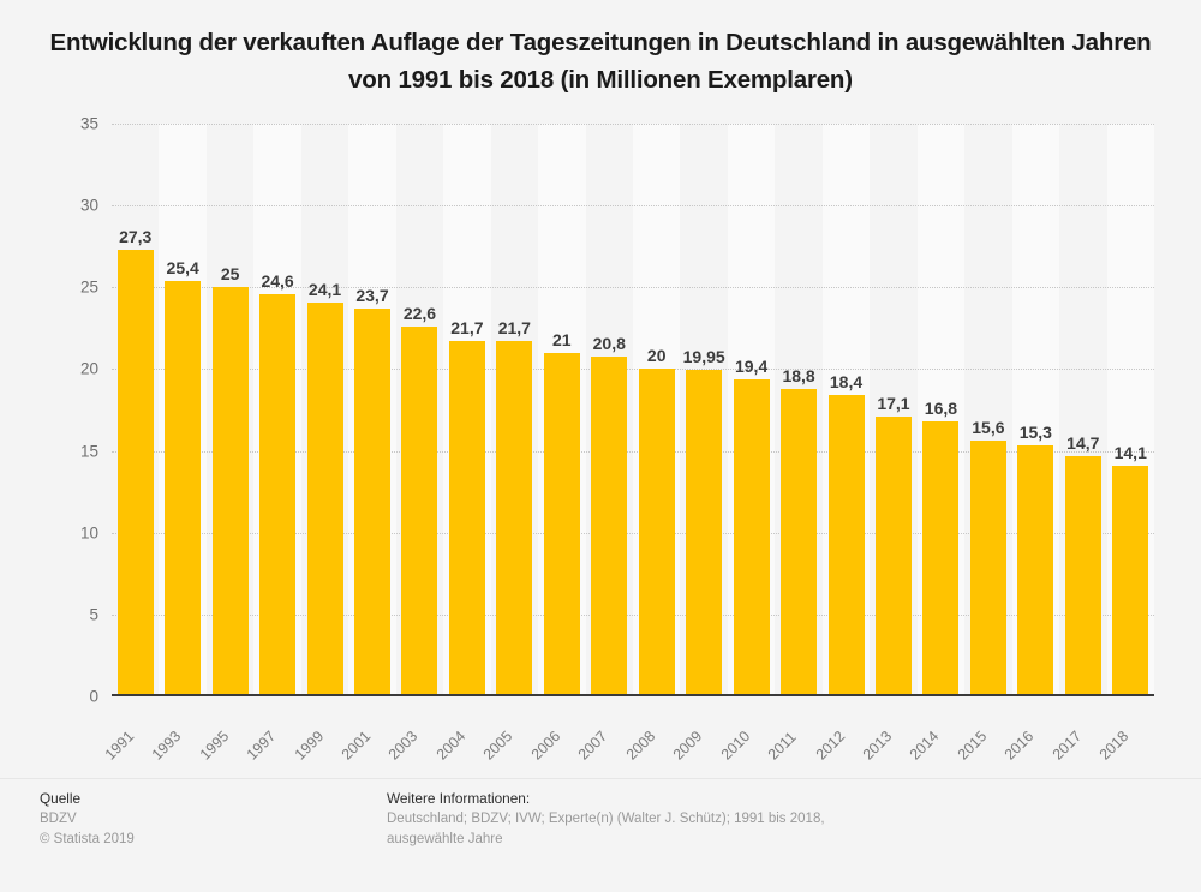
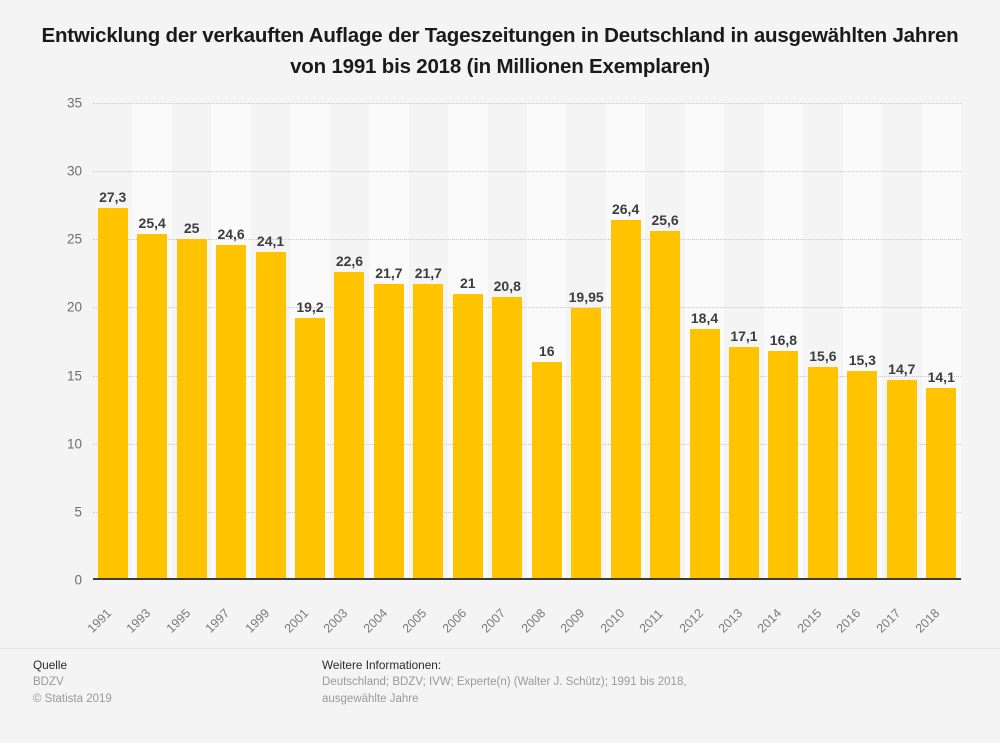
2001: 23,7 -> 19,2
2008: 20 -> 16
2010: 19,4 -> 26,4
2011: 18,8 -> 25,6
